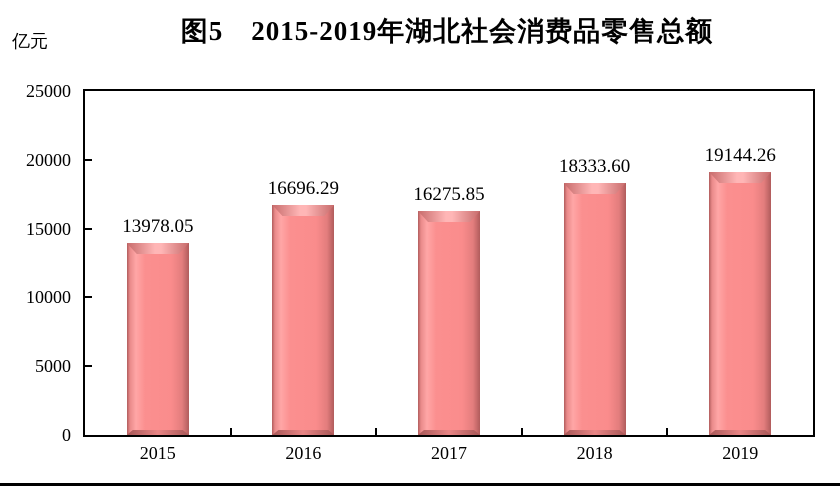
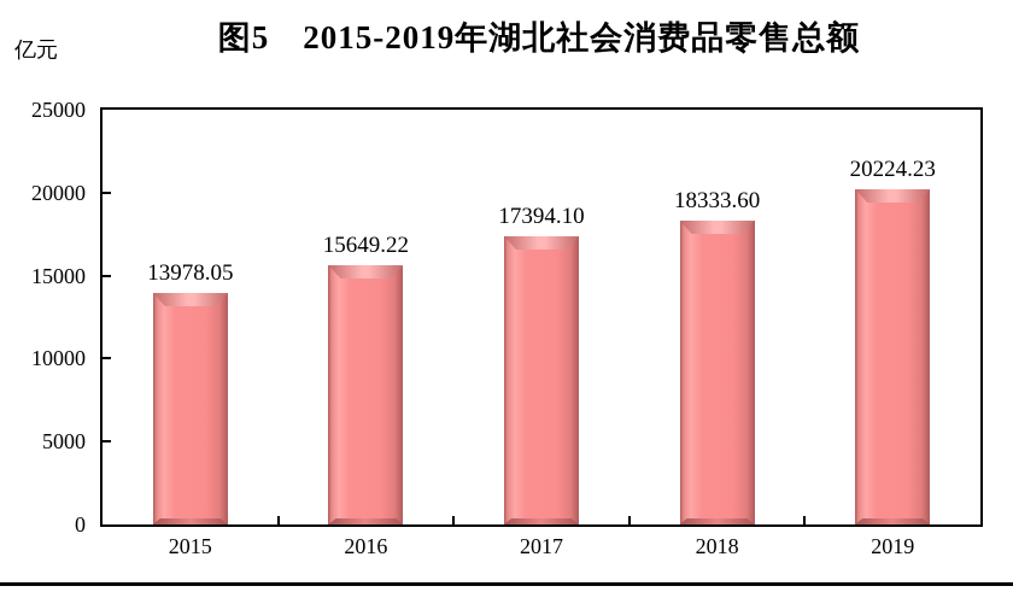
2016: 16696.29 -> 15649.22
2017: 16275.85 -> 17394.10
2019: 19144.26 -> 20224.23
